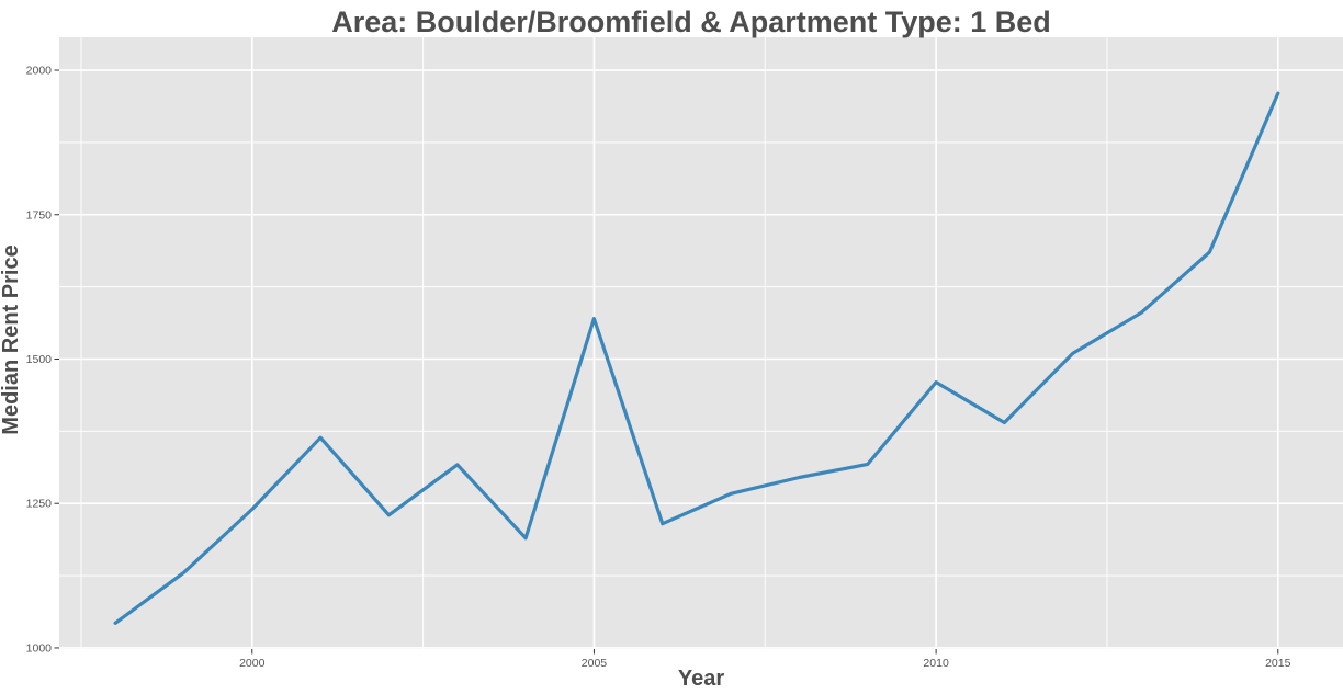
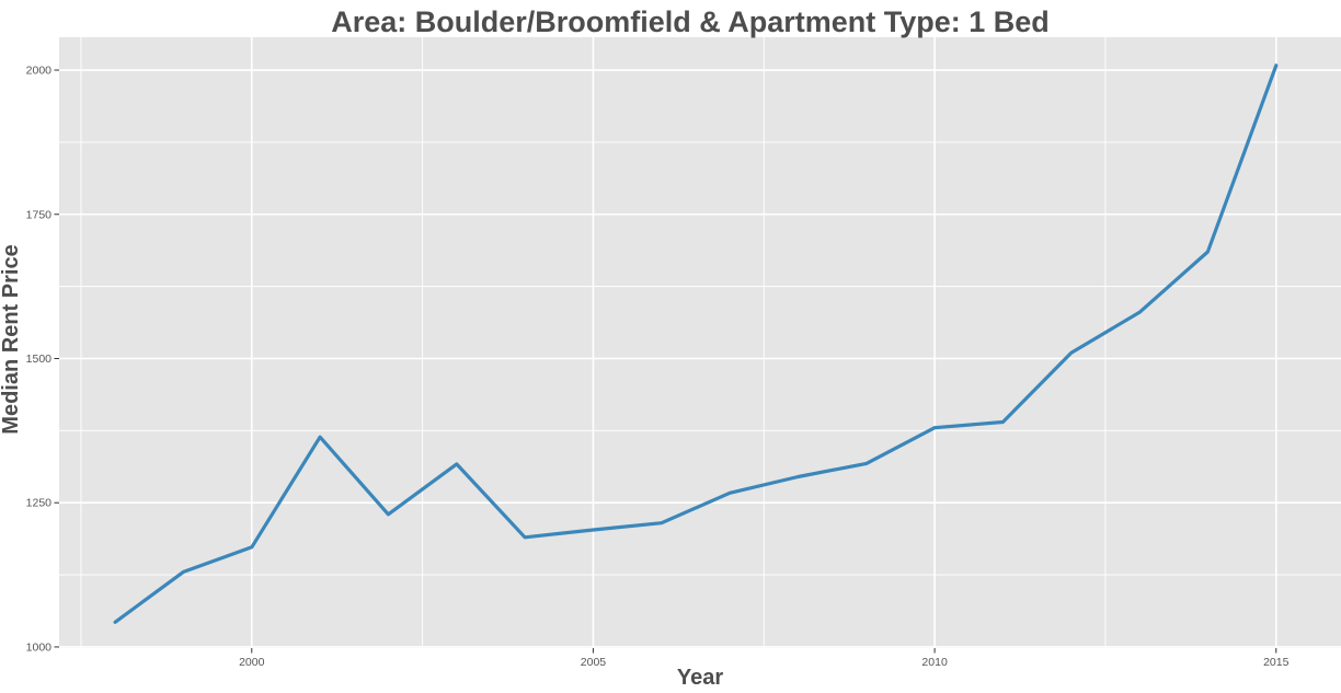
2000: 1240 -> 1170
2005: 1570 -> 1200
2010: 1460 -> 1380
2015: 1960 -> 2010
